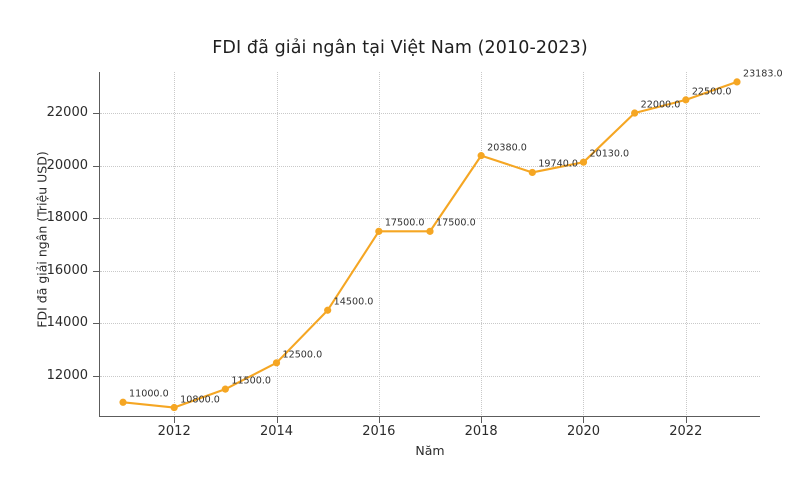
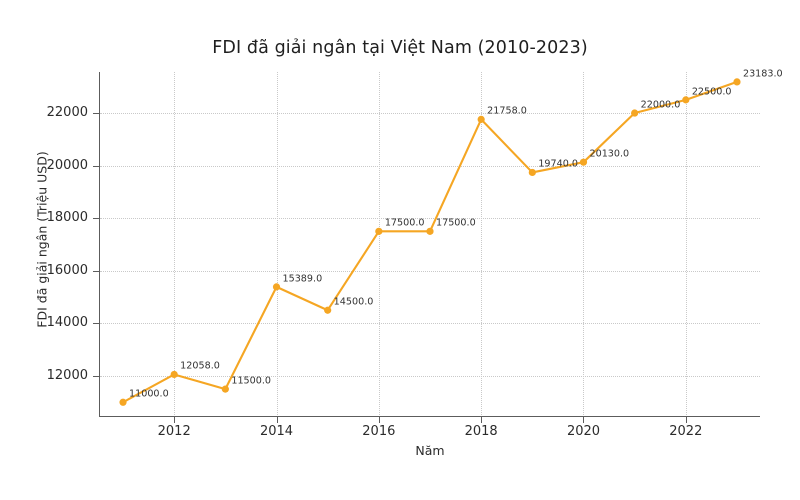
2012: 10800.0 -> 12058.0
2014: 12500.0 -> 15389.0
2018: 20380.0 -> 21758.0
